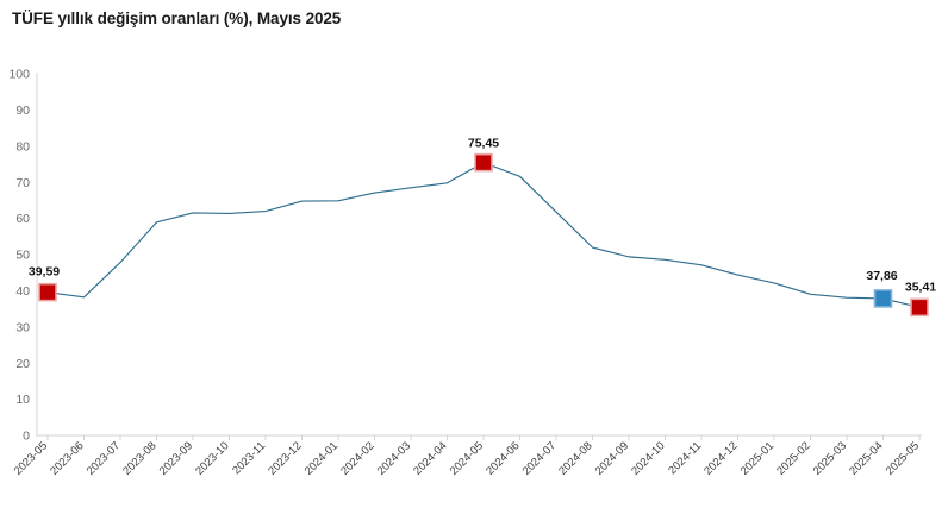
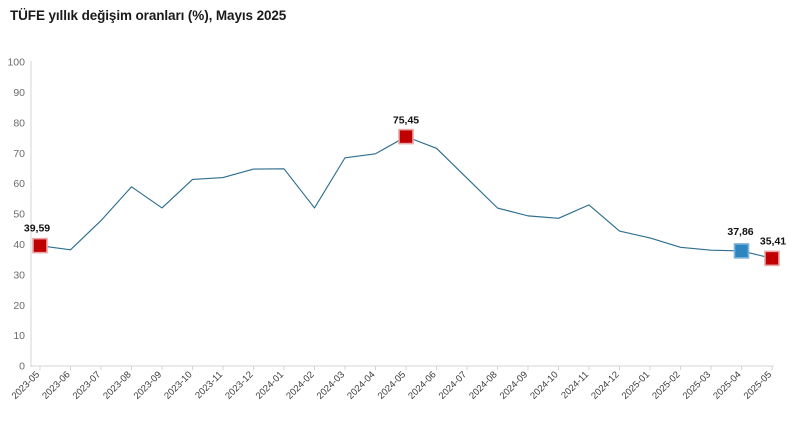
2023-09: 62 -> 52
2024-02: 67 -> 52
2024-11: 47 -> 53
